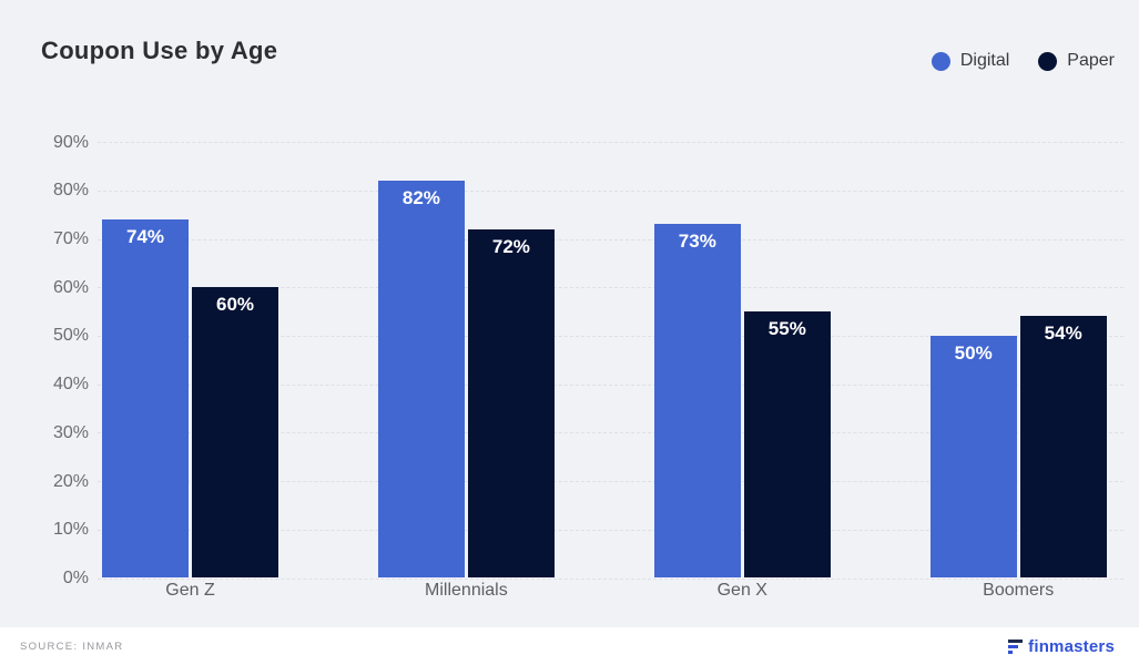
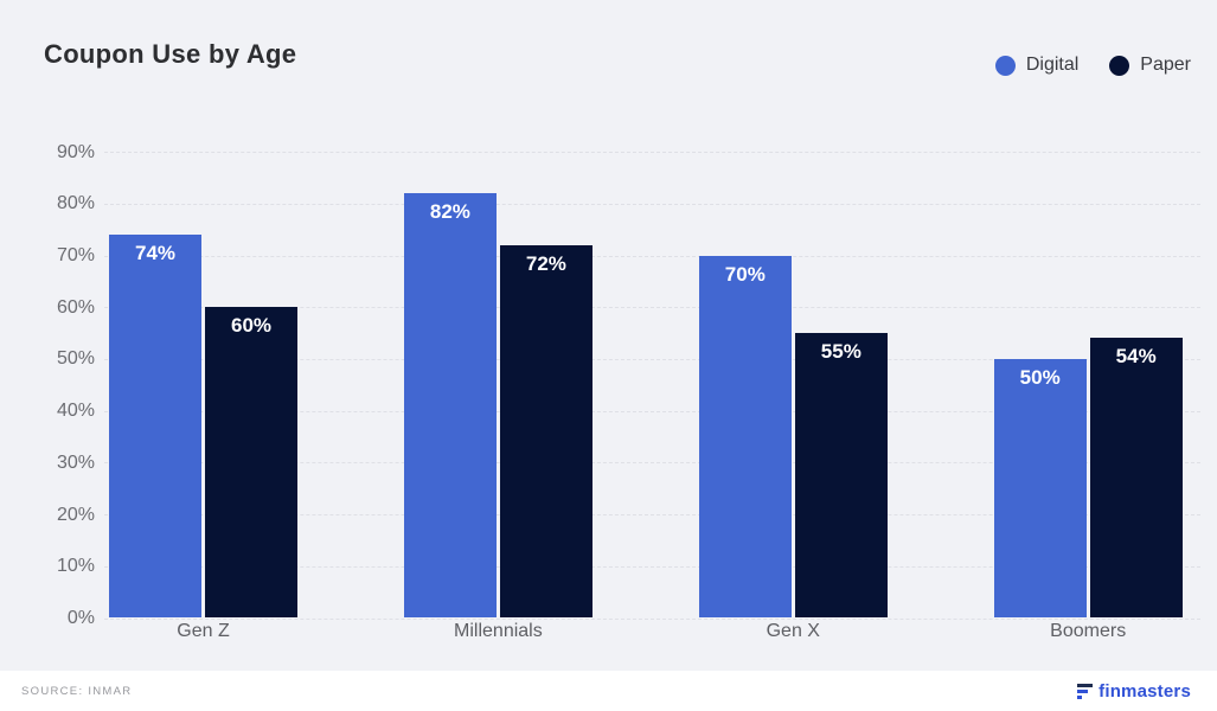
Digital/Gen X: 73% -> 70%
